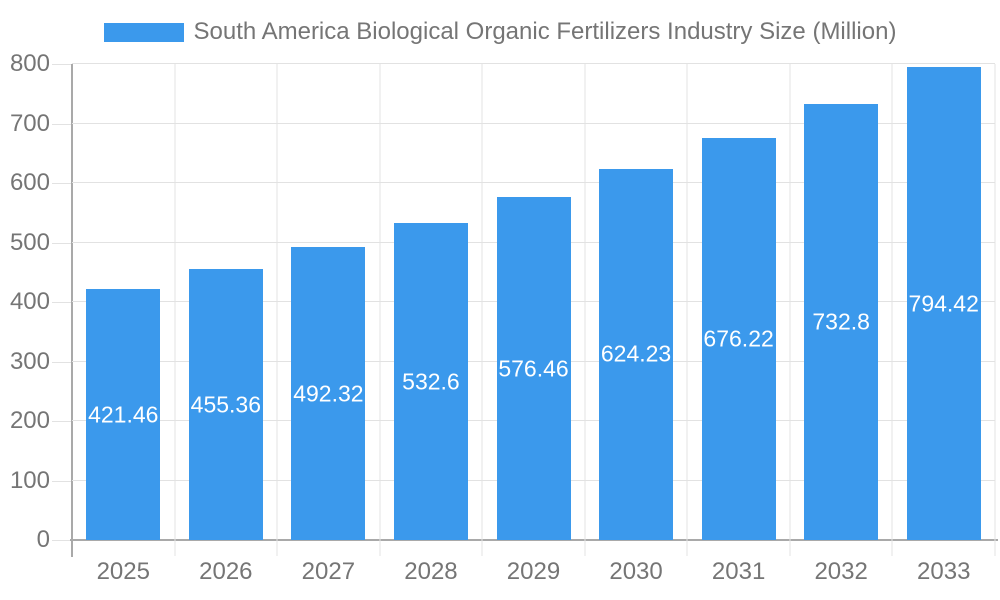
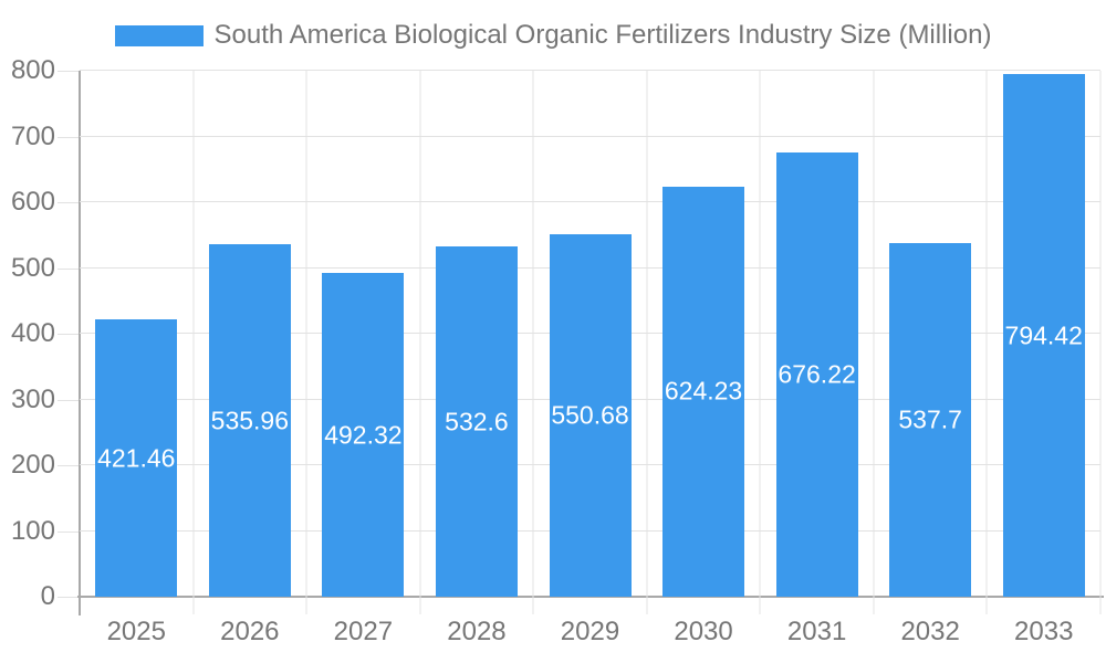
2026: 455.36 -> 535.96
2029: 576.46 -> 550.68
2032: 732.8 -> 537.7
